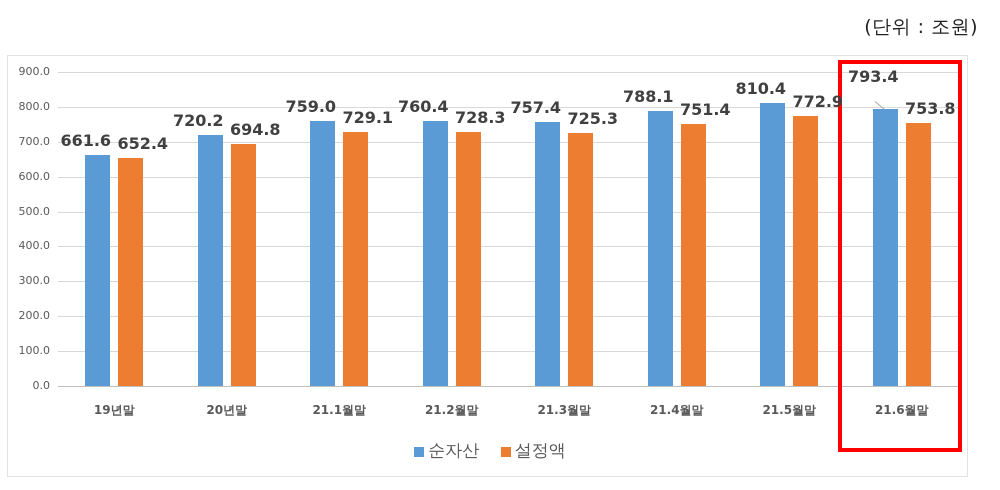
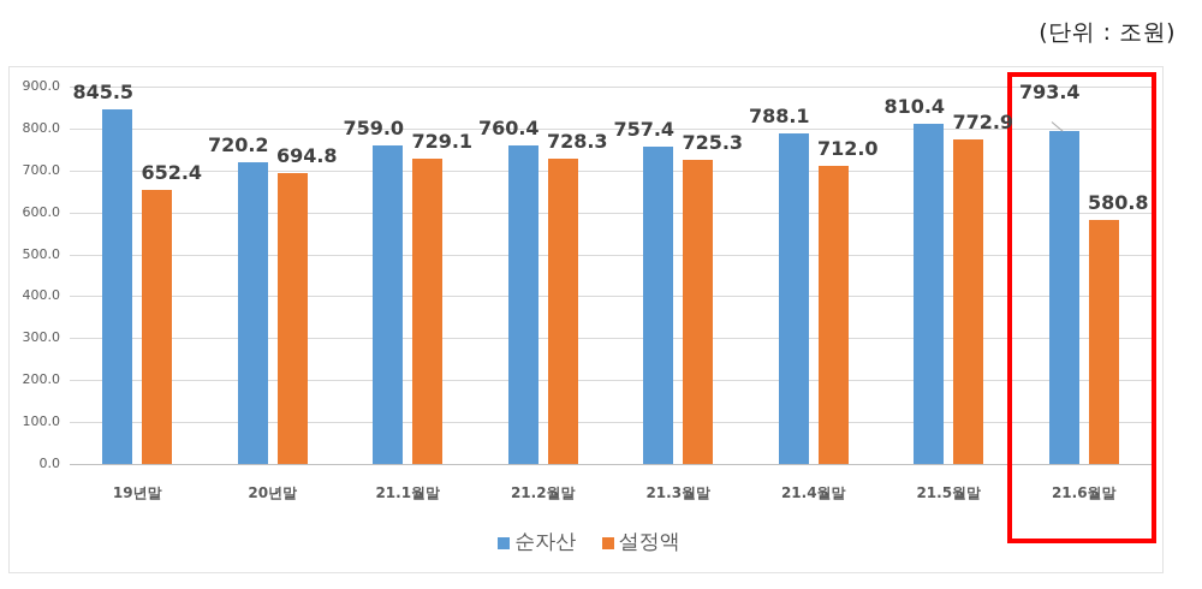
순자산/19년말: 661.6 -> 845.5
설정액/21.4월말: 751.4 -> 712.0
설정액/21.6월말: 753.8 -> 580.8
